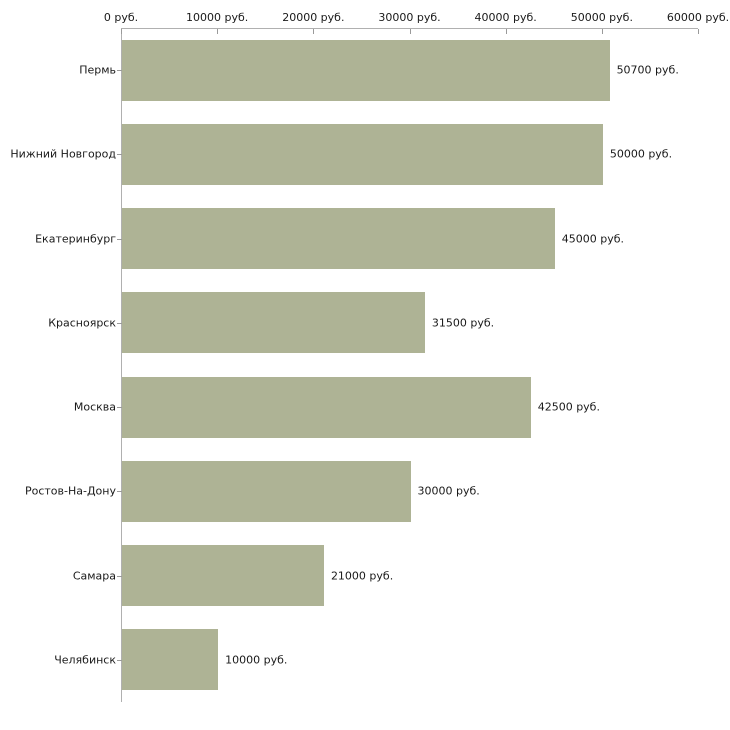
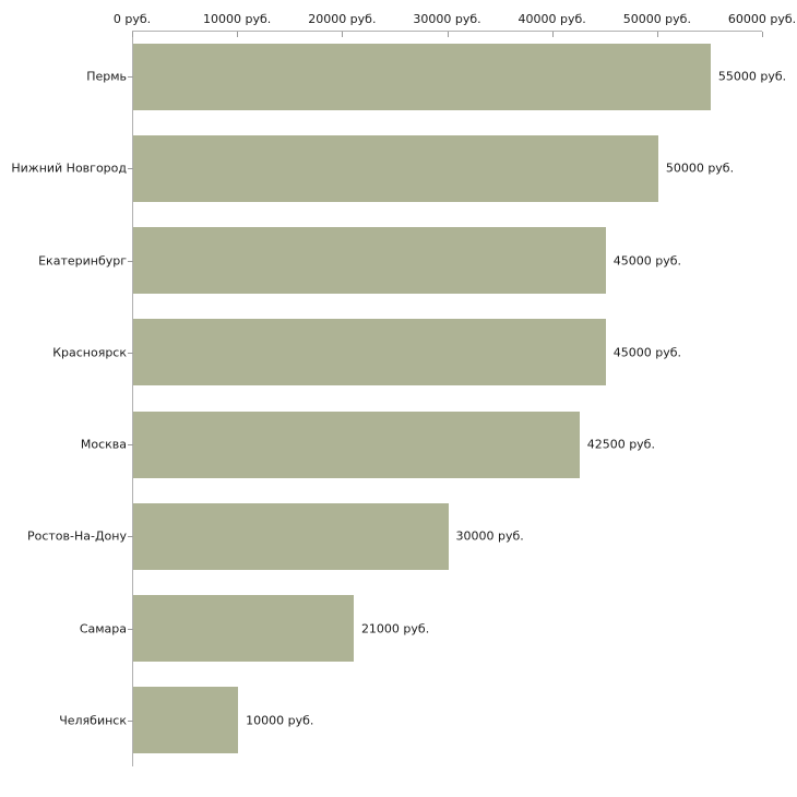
Пермь: 50700 -> 55000
Красноярск: 31500 -> 45000
